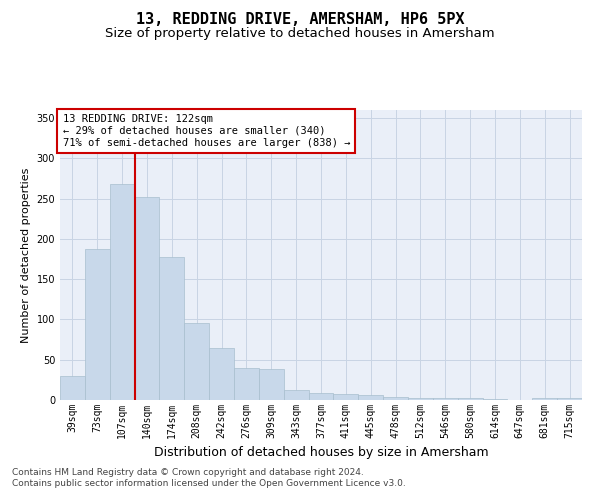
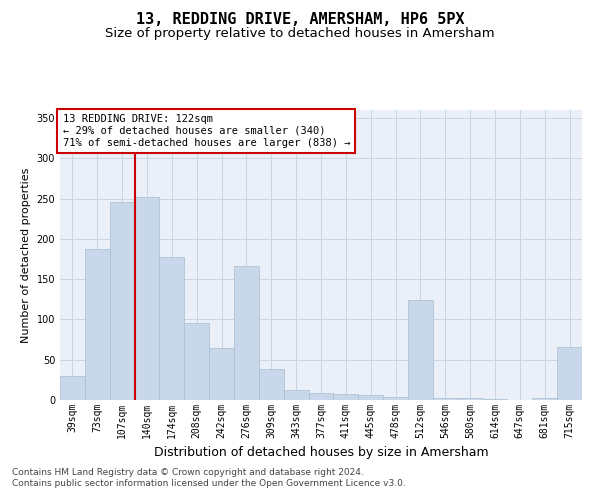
107sqm: 268 -> 246
276sqm: 40 -> 166
512sqm: 3 -> 124
715sqm: 2 -> 66
